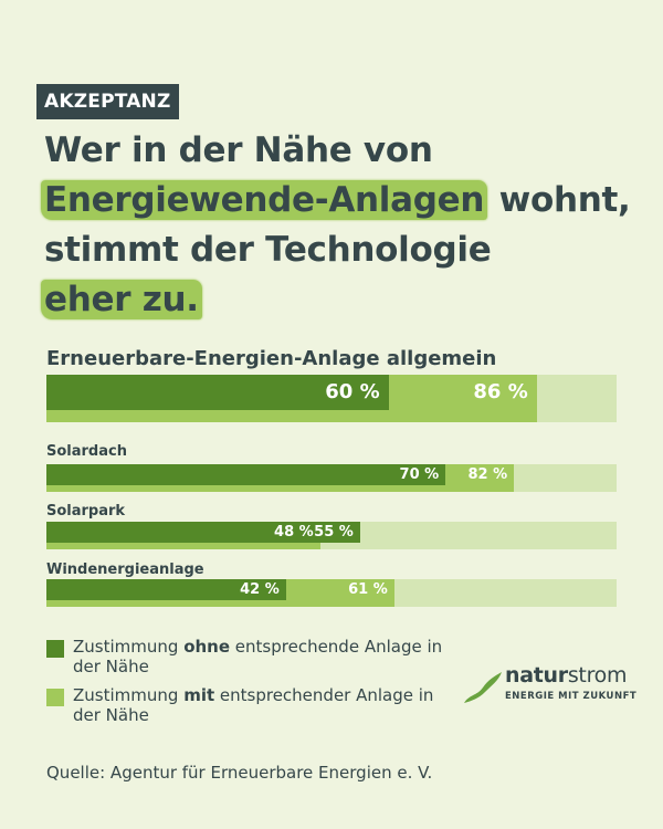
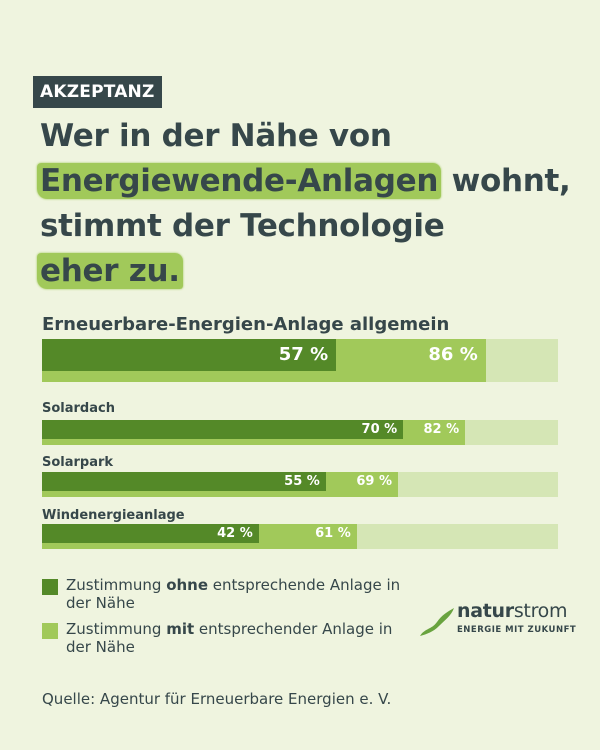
Zustimmung ohne entsprechende Anlage in der Nähe/Erneuerbare-Energien-Anlage allgemein: 60 -> 57
Zustimmung mit entsprechender Anlage in der Nähe/Solarpark: 48 -> 69
